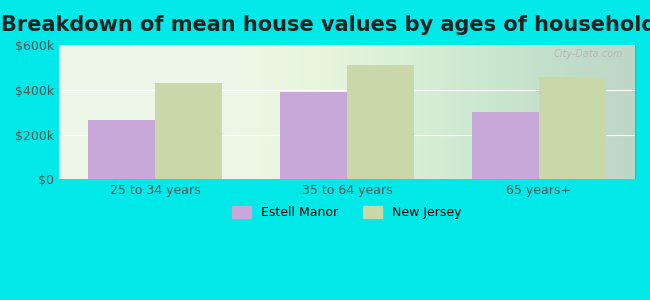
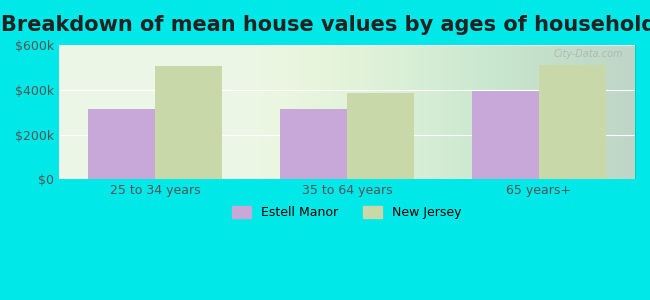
Estell Manor/25 to 34 years: $265k -> $315k
New Jersey/25 to 34 years: $430k -> $505k
Estell Manor/35 to 64 years: $390k -> $315k
New Jersey/35 to 64 years: $510k -> $385k
Estell Manor/65 years+: $300k -> $395k
New Jersey/65 years+: $455k -> $510k
